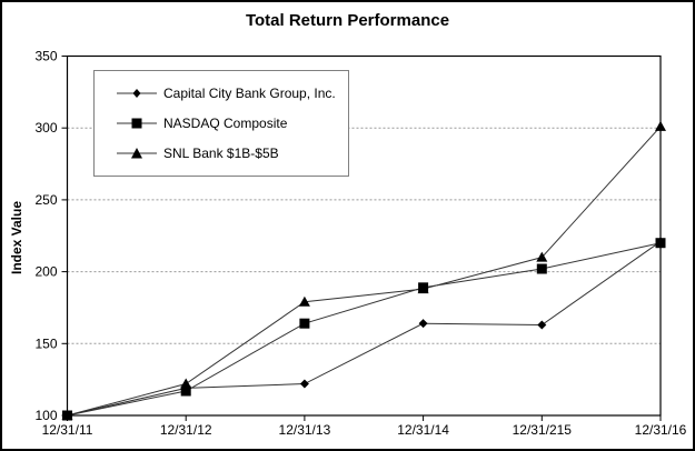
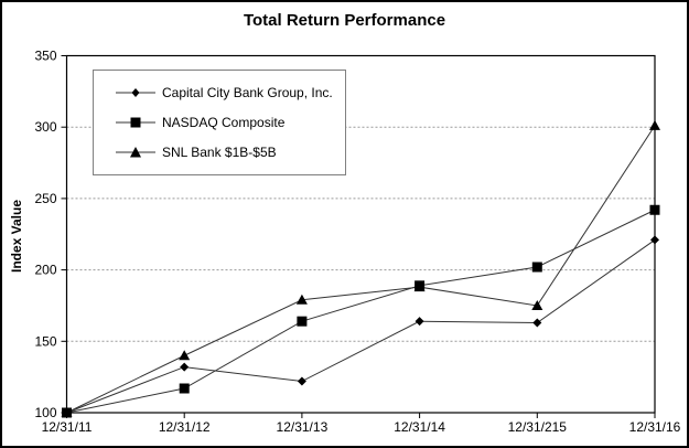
Capital City Bank Group, Inc./12/31/12: 119 -> 132
SNL Bank $1B-$5B/12/31/12: 122 -> 140
SNL Bank $1B-$5B/12/31/215: 210 -> 175
NASDAQ Composite/12/31/16: 220 -> 242
